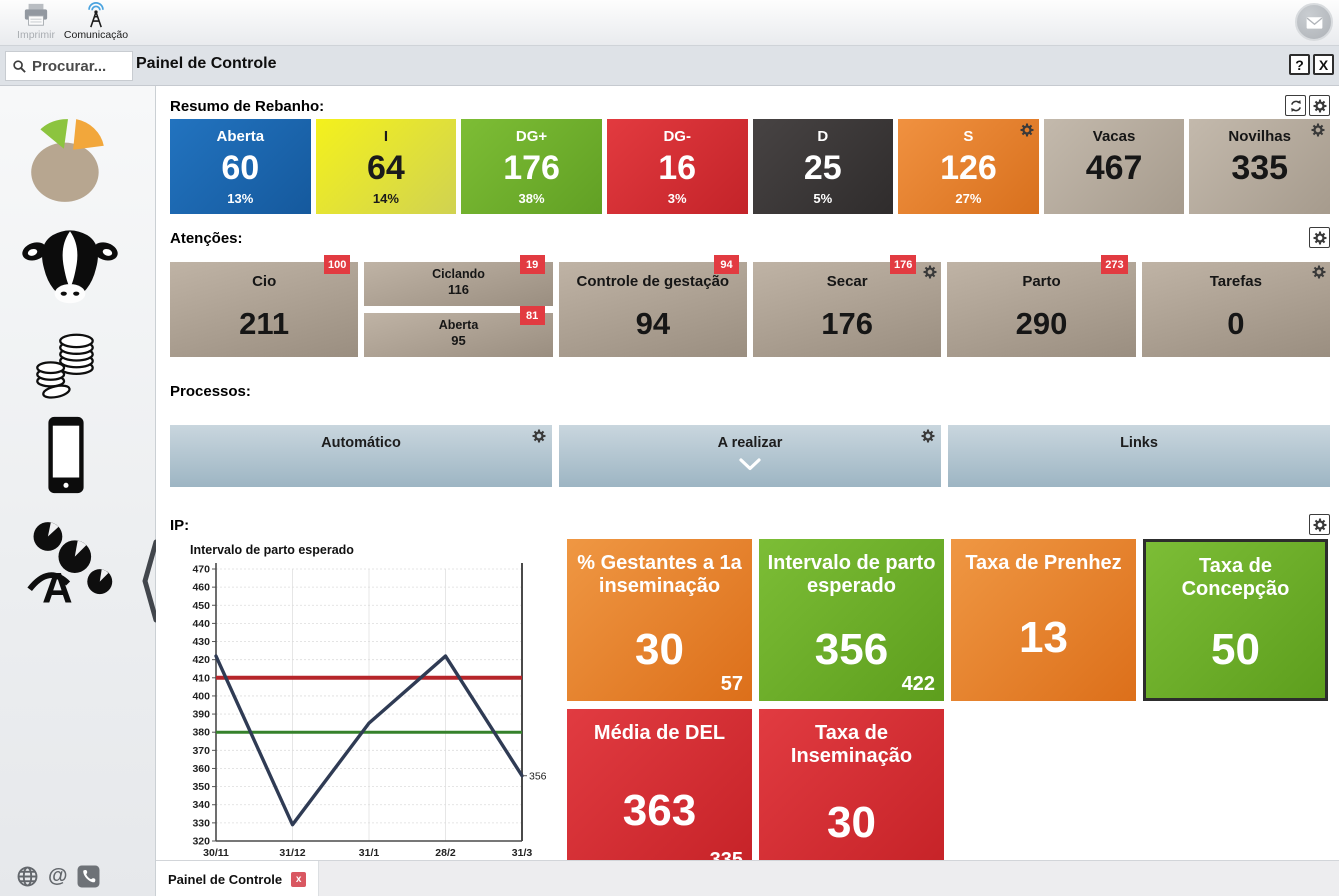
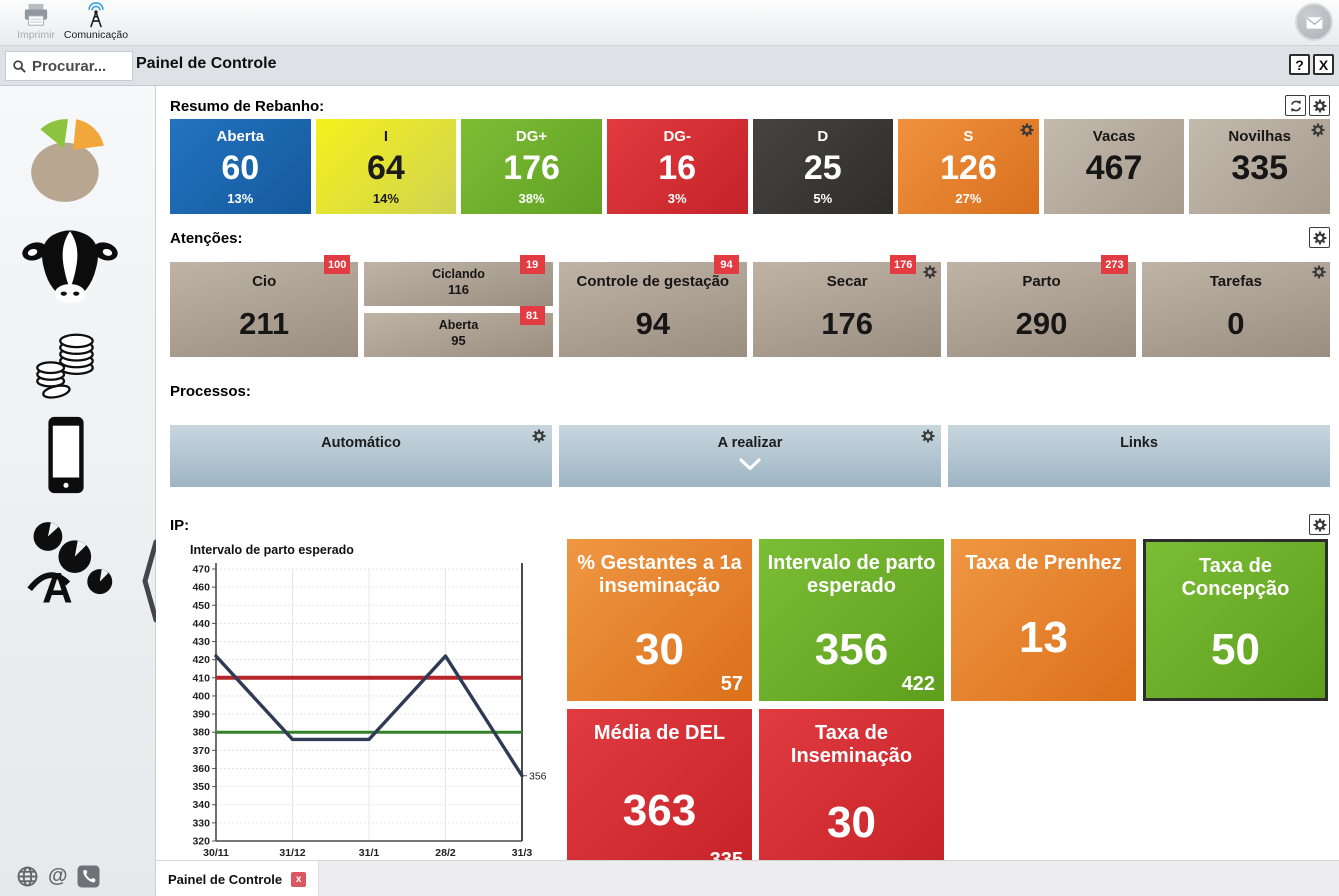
31/12: 329 -> 376
31/1: 385 -> 376
